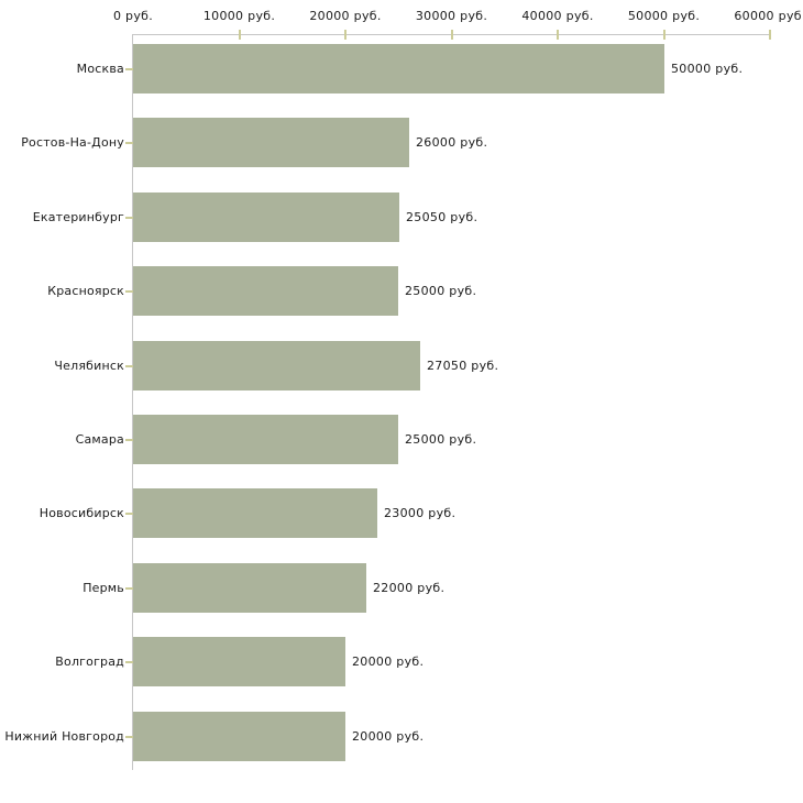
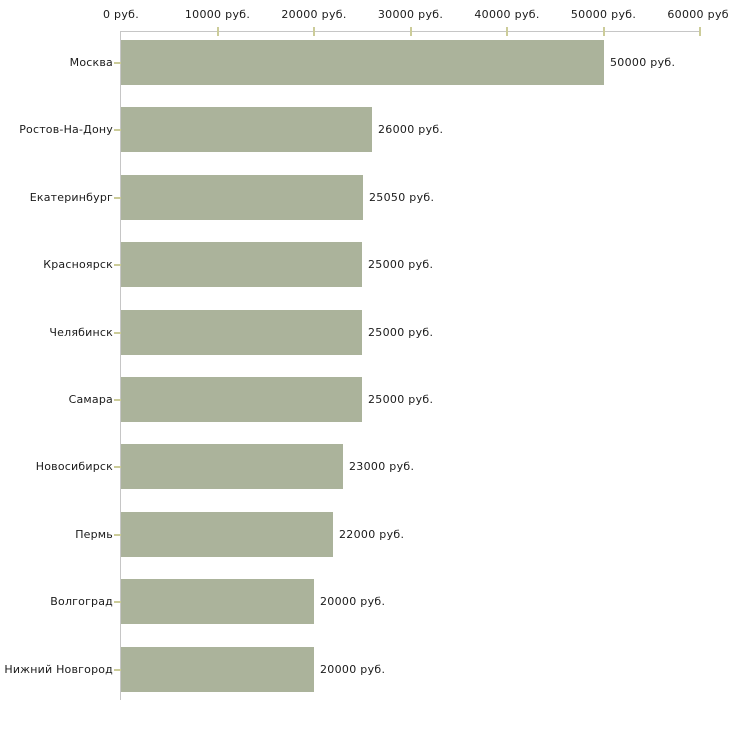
Челябинск: 27050 -> 25000
